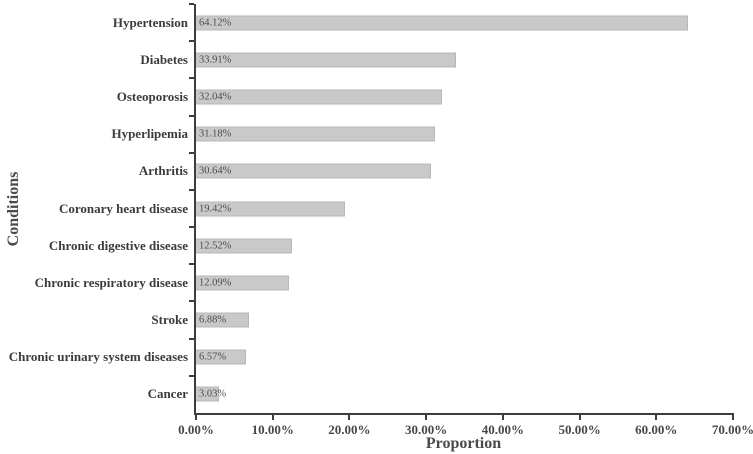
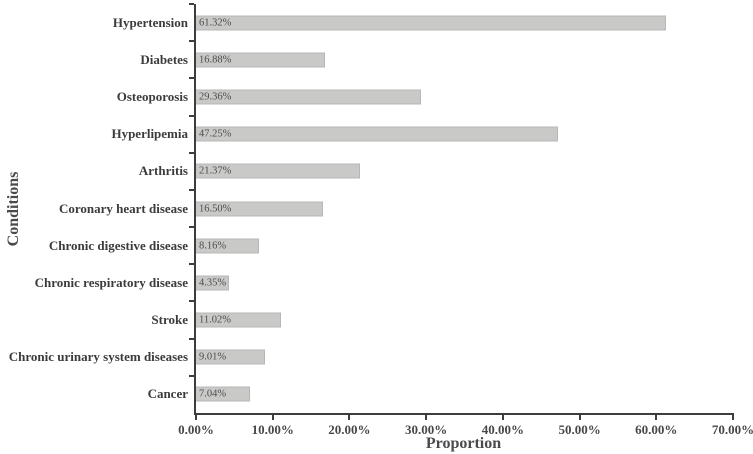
Hypertension: 64.12% -> 61.32%
Diabetes: 33.91% -> 16.88%
Osteoporosis: 32.04% -> 29.36%
Hyperlipemia: 31.18% -> 47.25%
Arthritis: 30.64% -> 21.37%
Coronary heart disease: 19.42% -> 16.50%
Chronic digestive disease: 12.52% -> 8.16%
Chronic respiratory disease: 12.09% -> 4.35%
Stroke: 6.88% -> 11.02%
Chronic urinary system diseases: 6.57% -> 9.01%
Cancer: 3.03% -> 7.04%
